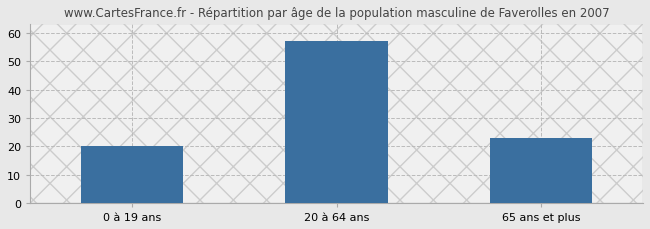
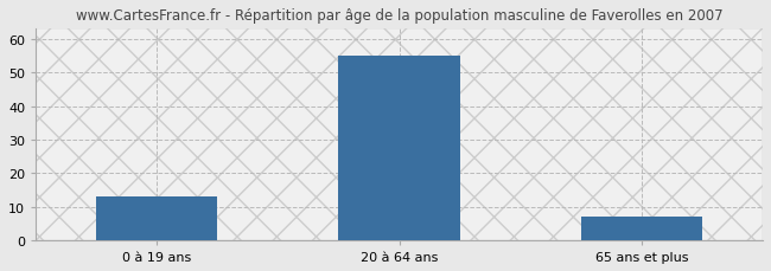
0 à 19 ans: 20 -> 13
20 à 64 ans: 57 -> 55
65 ans et plus: 23 -> 7
